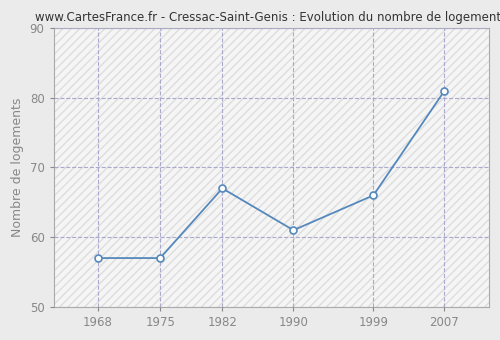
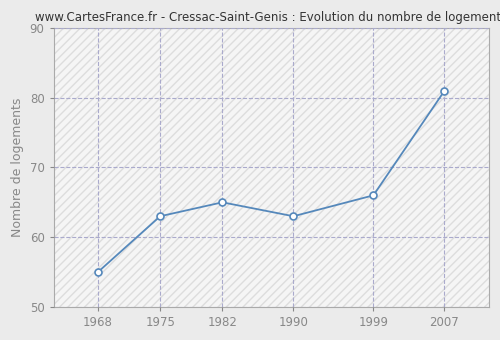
1968: 57 -> 55
1975: 57 -> 63
1982: 67 -> 65
1990: 61 -> 63
